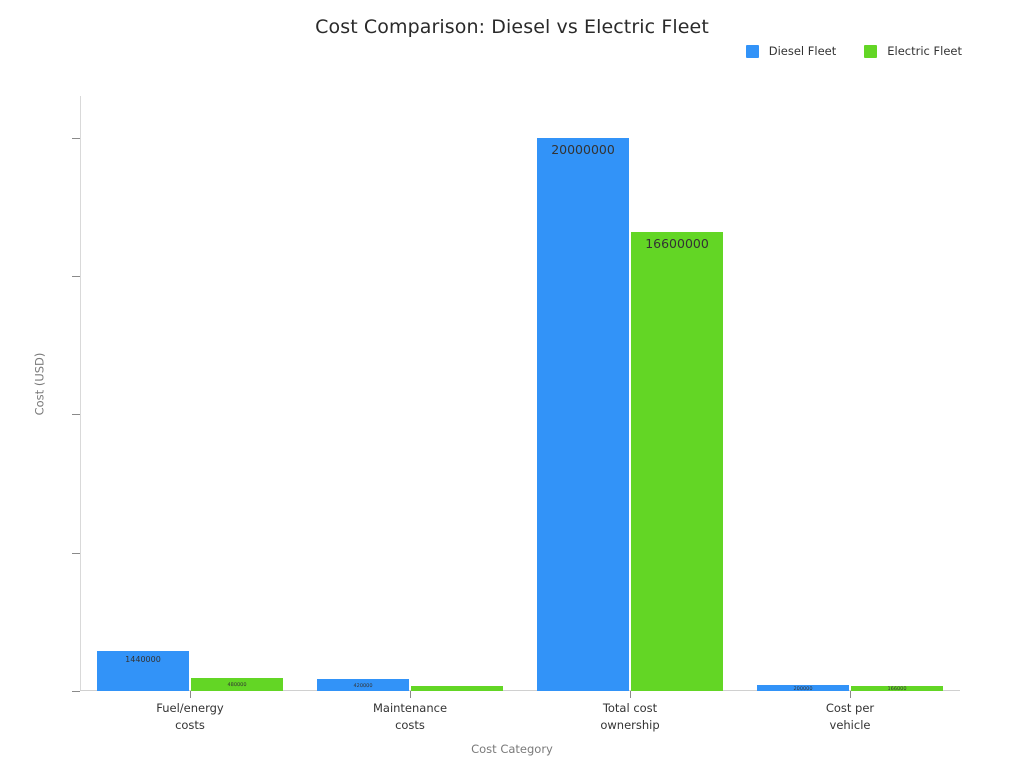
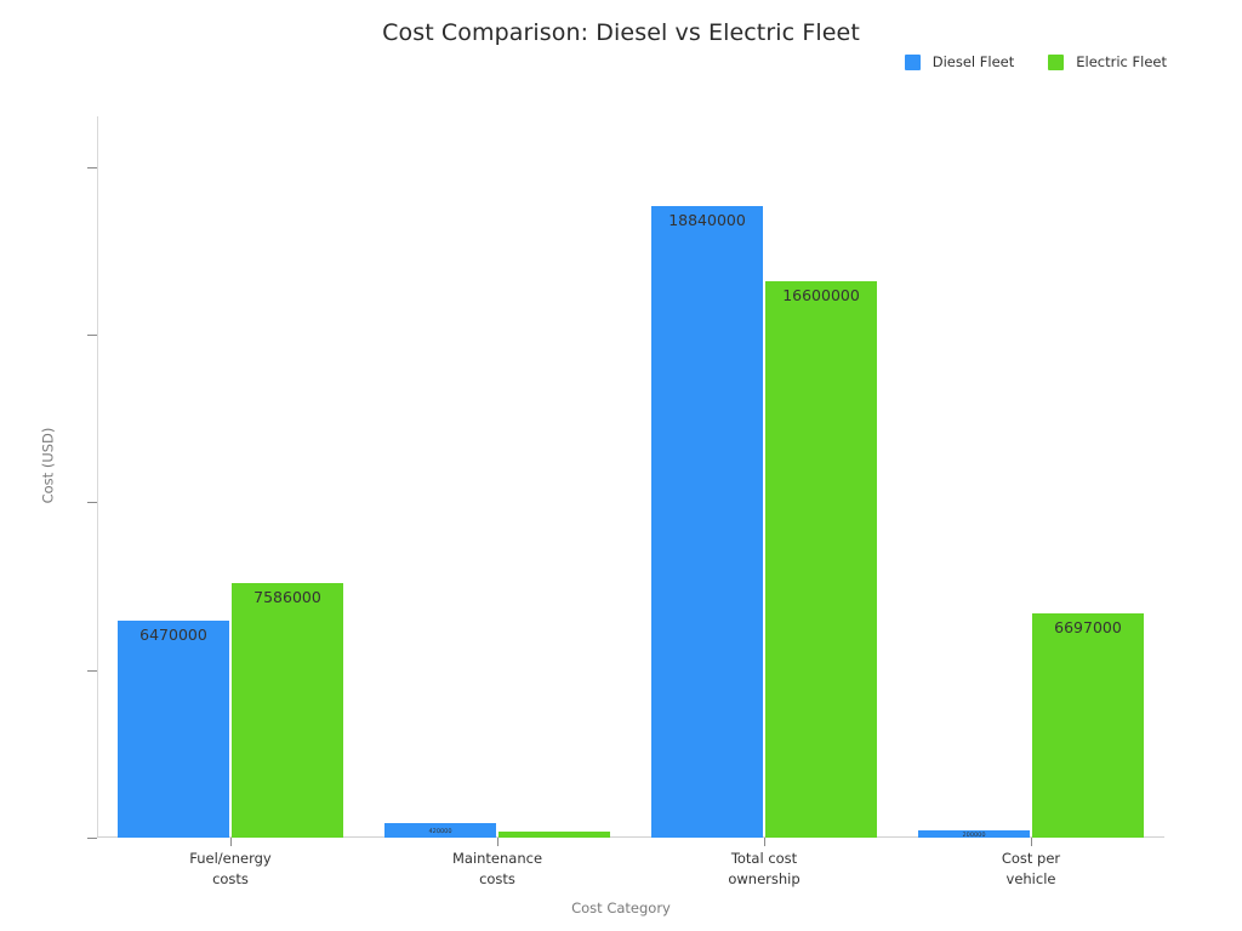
Diesel Fleet/Fuel/energy costs: 1440000 -> 6470000
Electric Fleet/Fuel/energy costs: 480000 -> 7586000
Diesel Fleet/Total cost ownership: 20000000 -> 18840000
Electric Fleet/Cost per vehicle: 166000 -> 6697000
